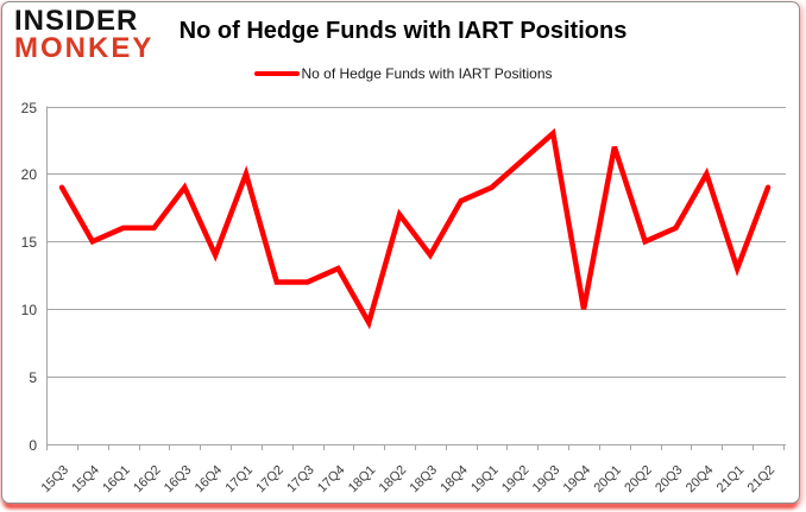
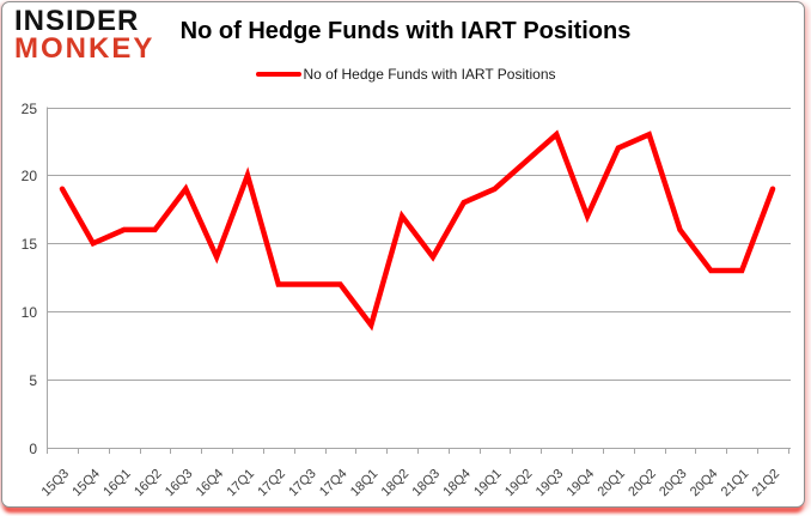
17Q4: 13 -> 12
19Q4: 10 -> 17
20Q2: 15 -> 23
20Q4: 20 -> 13
